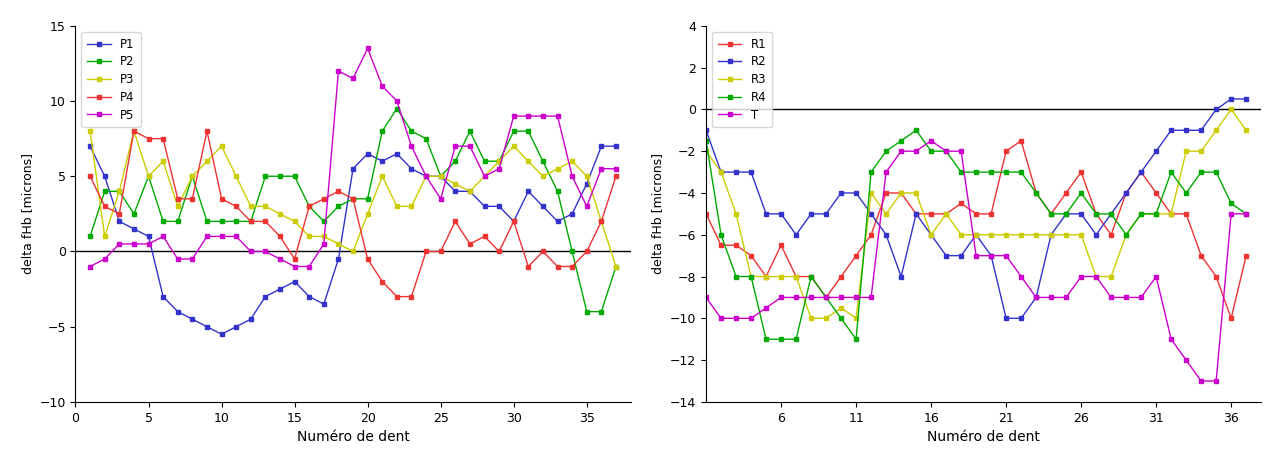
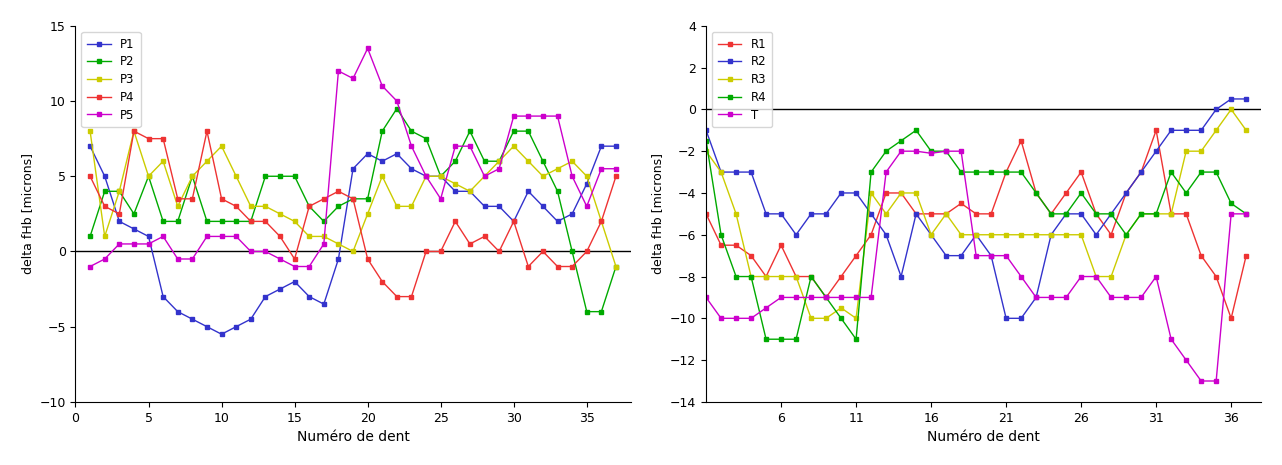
T/16: -1.5 -> -2.1
R1/21: -2.0 -> -3.0
R1/31: -4.0 -> -1.0
